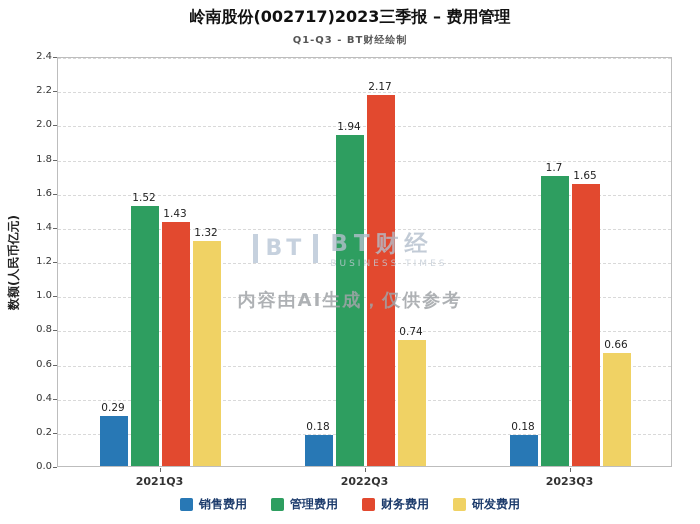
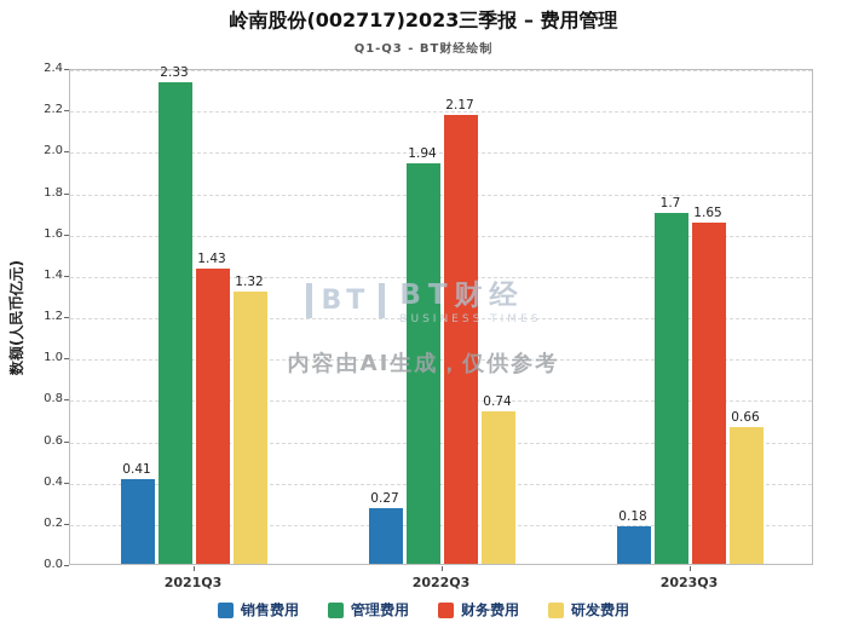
销售费用/2021Q3: 0.29 -> 0.41
管理费用/2021Q3: 1.52 -> 2.33
销售费用/2022Q3: 0.18 -> 0.27
